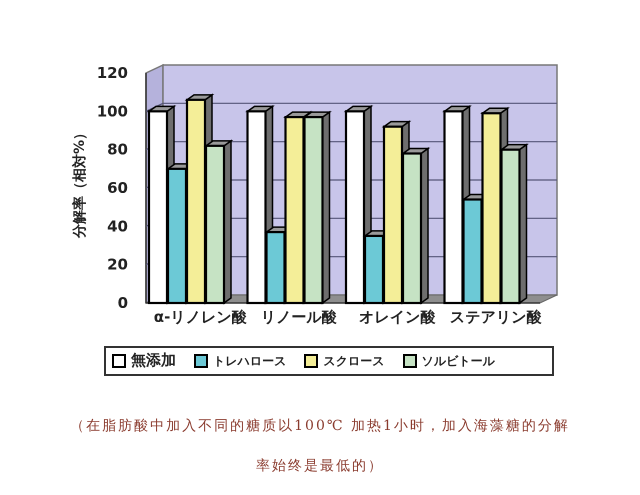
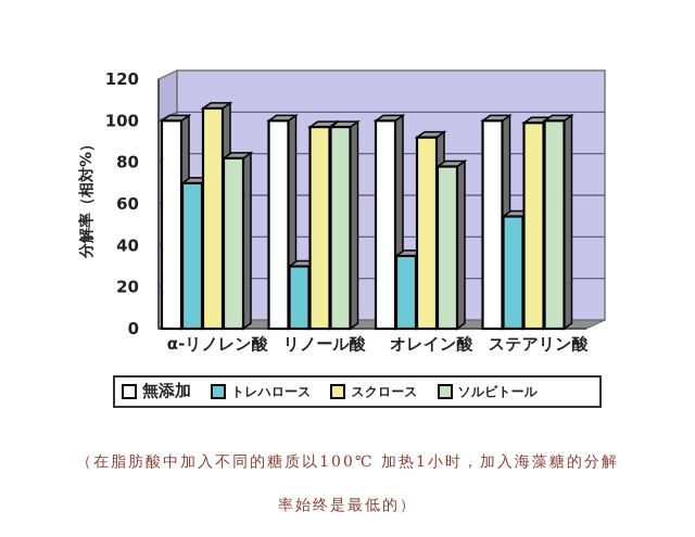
トレハロース/リノール酸: 37 -> 30
ソルビトール/ステアリン酸: 80 -> 100
